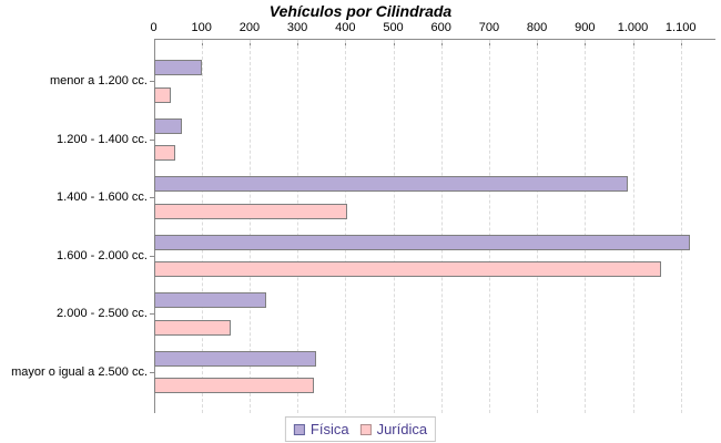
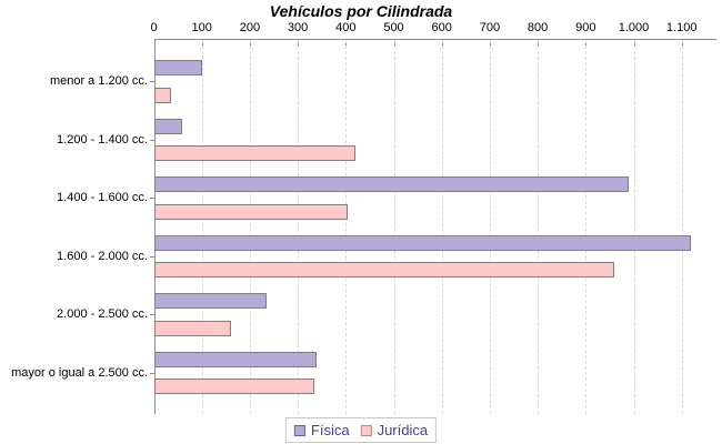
Jurídica/1.200 - 1.400 cc.: 40 -> 420
Jurídica/1.600 - 2.000 cc.: 1060 -> 960
